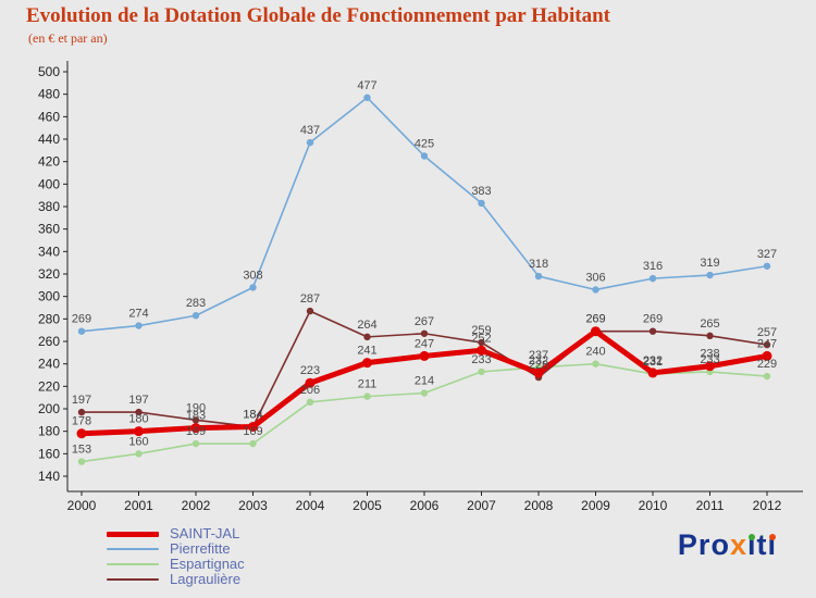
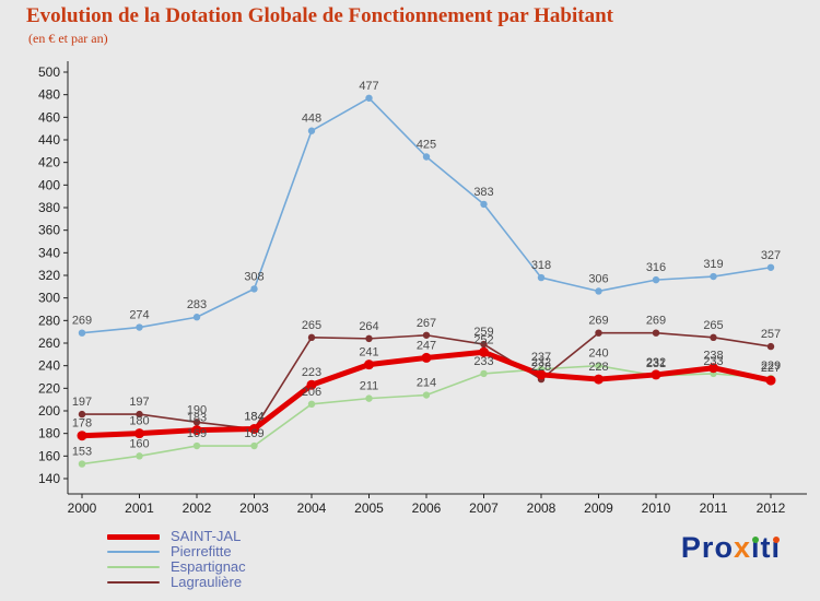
Pierrefitte/2004: 437 -> 448
Lagraulière/2004: 287 -> 265
SAINT-JAL/2009: 269 -> 228
SAINT-JAL/2012: 247 -> 227
